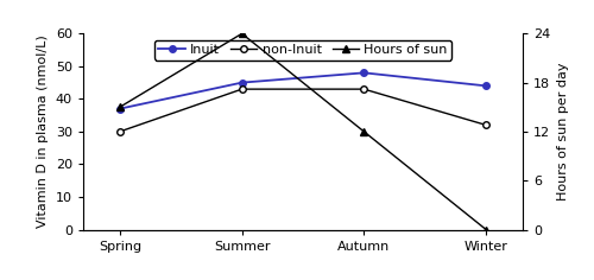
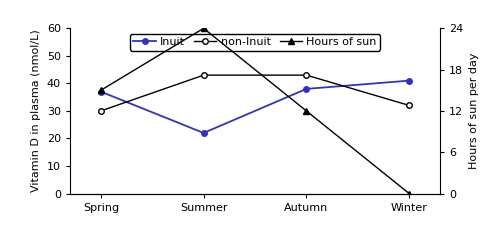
Inuit/Summer: 45 -> 22
Inuit/Autumn: 48 -> 38
Inuit/Winter: 44 -> 41
